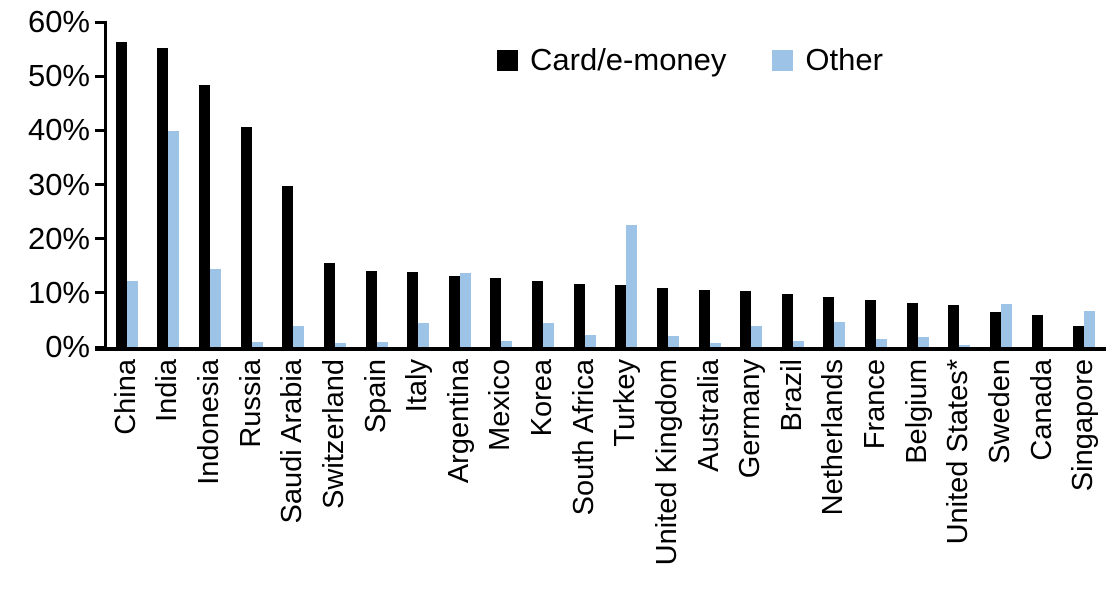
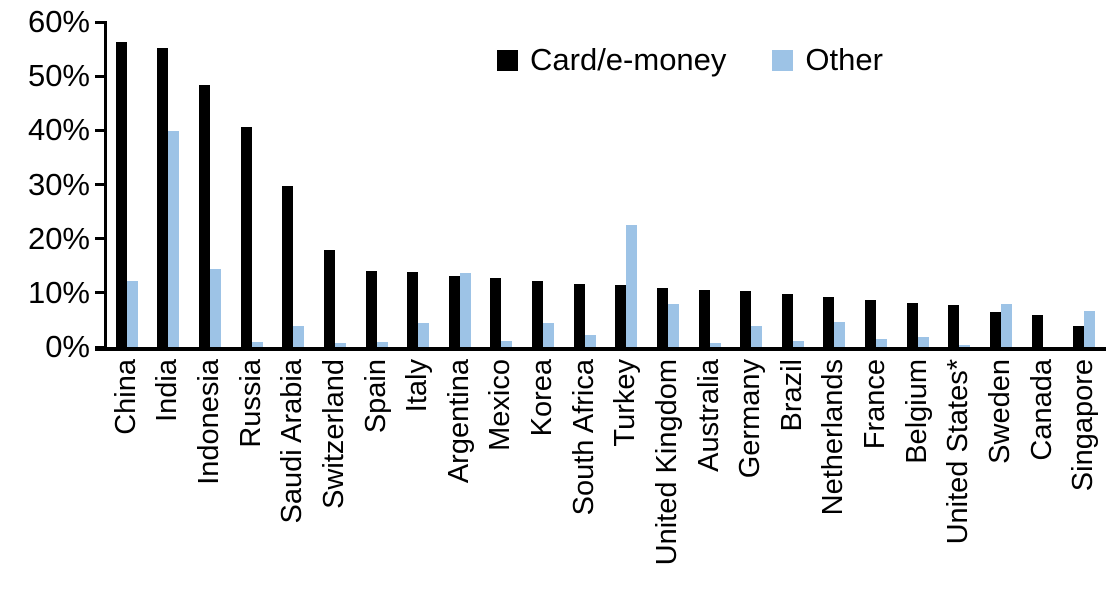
Card/e-money/Switzerland: 16% -> 18%
Other/United Kingdom: 2% -> 8%
